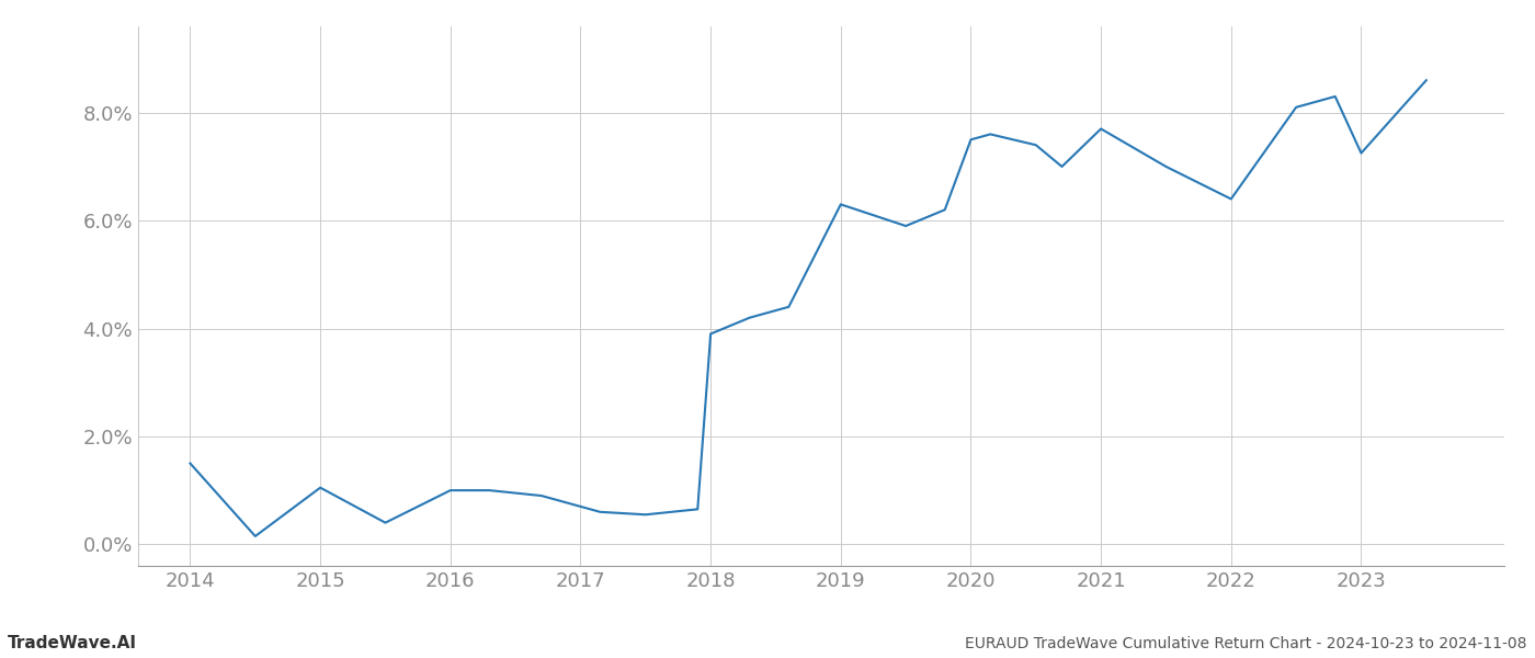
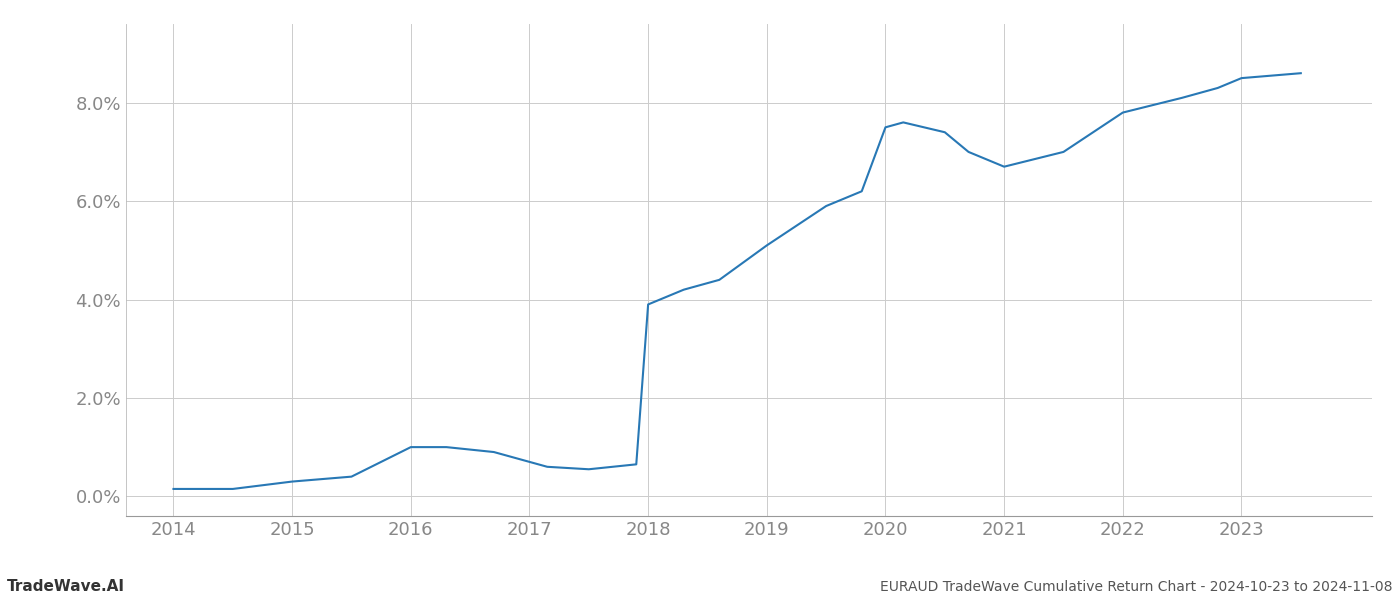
2014: 1.50% -> 0.15%
2015: 1.05% -> 0.30%
2019: 6.30% -> 5.10%
2021: 7.70% -> 6.70%
2022: 6.40% -> 7.80%
2023: 7.25% -> 8.50%
